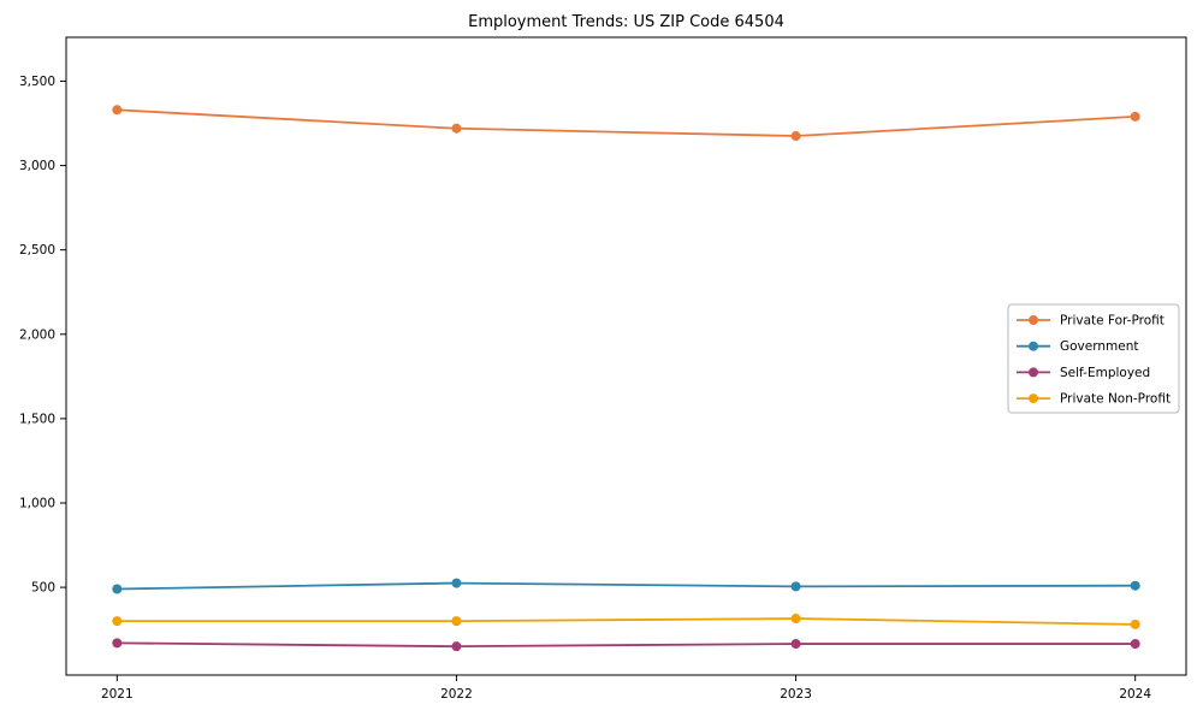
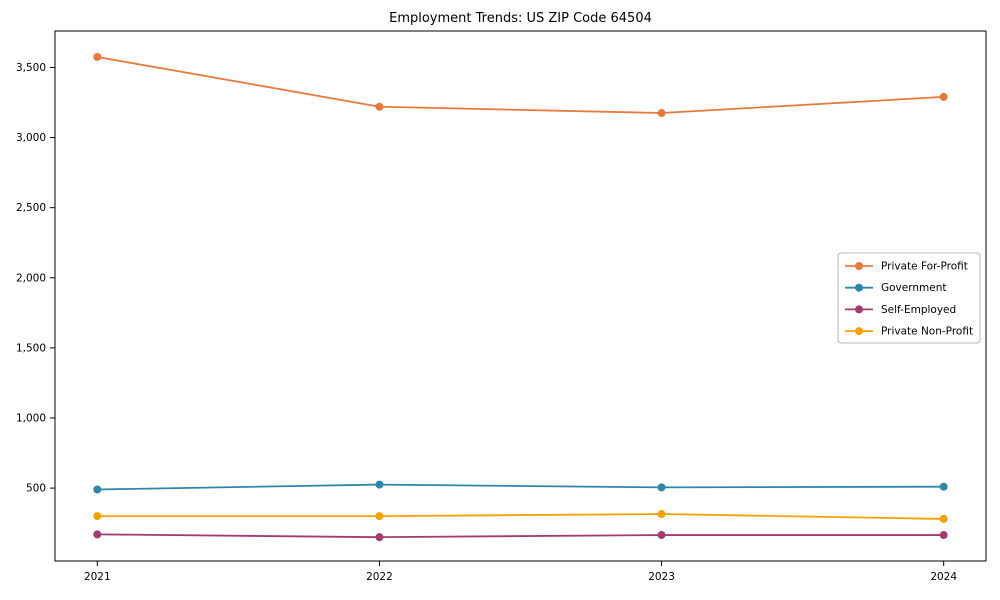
Private For-Profit/2021: 3330 -> 3580
